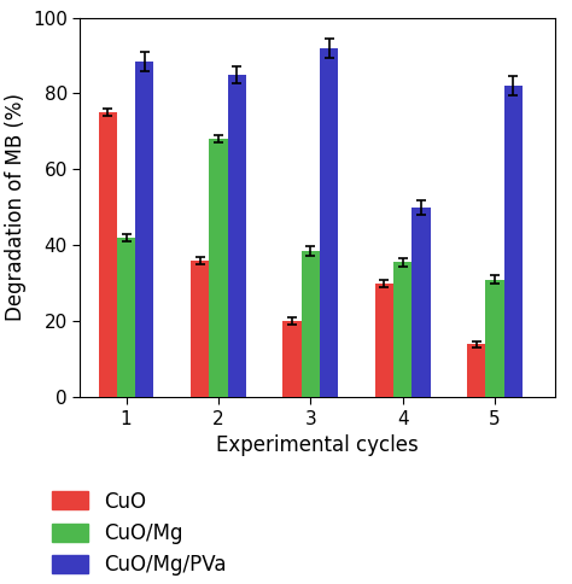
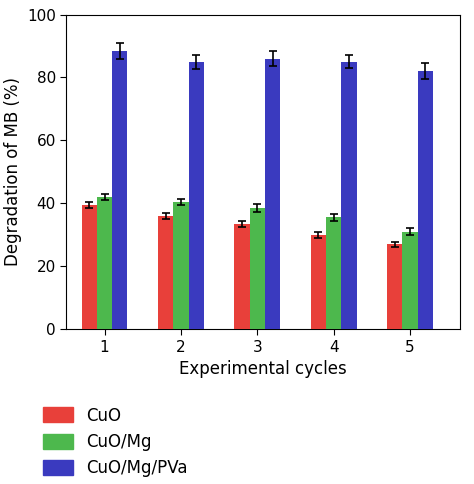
CuO/1: 75.0 -> 39.5
CuO/Mg/2: 68.0 -> 40.5
CuO/3: 20.0 -> 33.5
CuO/Mg/PVa/3: 92.0 -> 86.0
CuO/Mg/PVa/4: 50.0 -> 85.0
CuO/5: 14.0 -> 27.0
